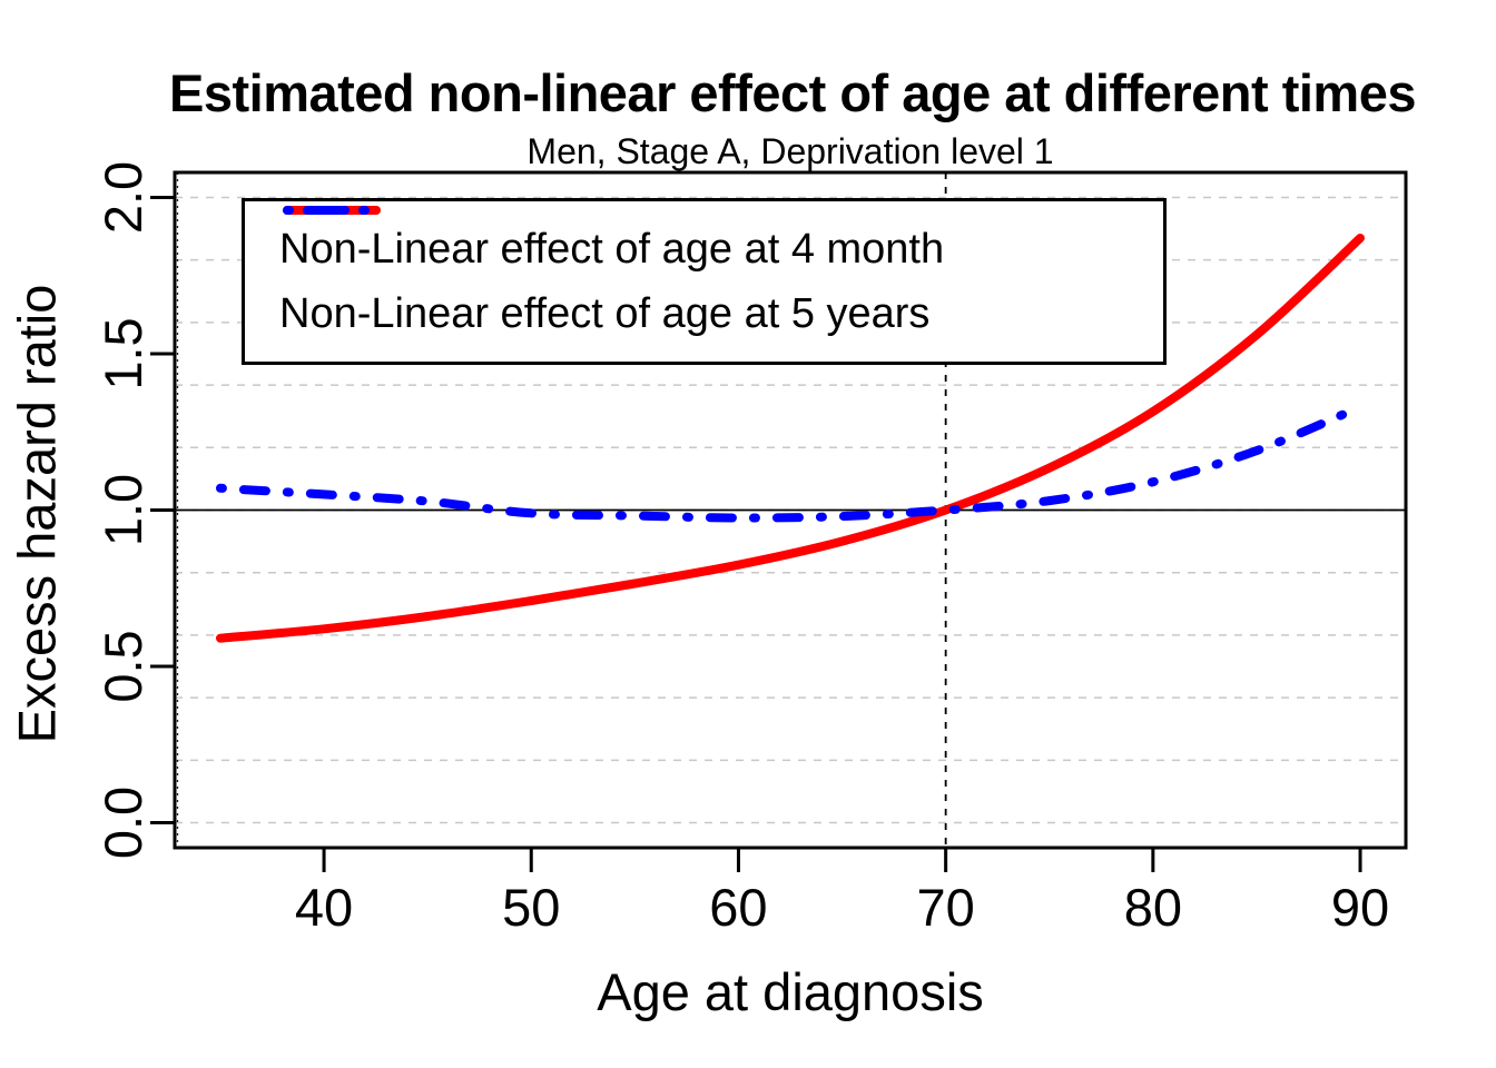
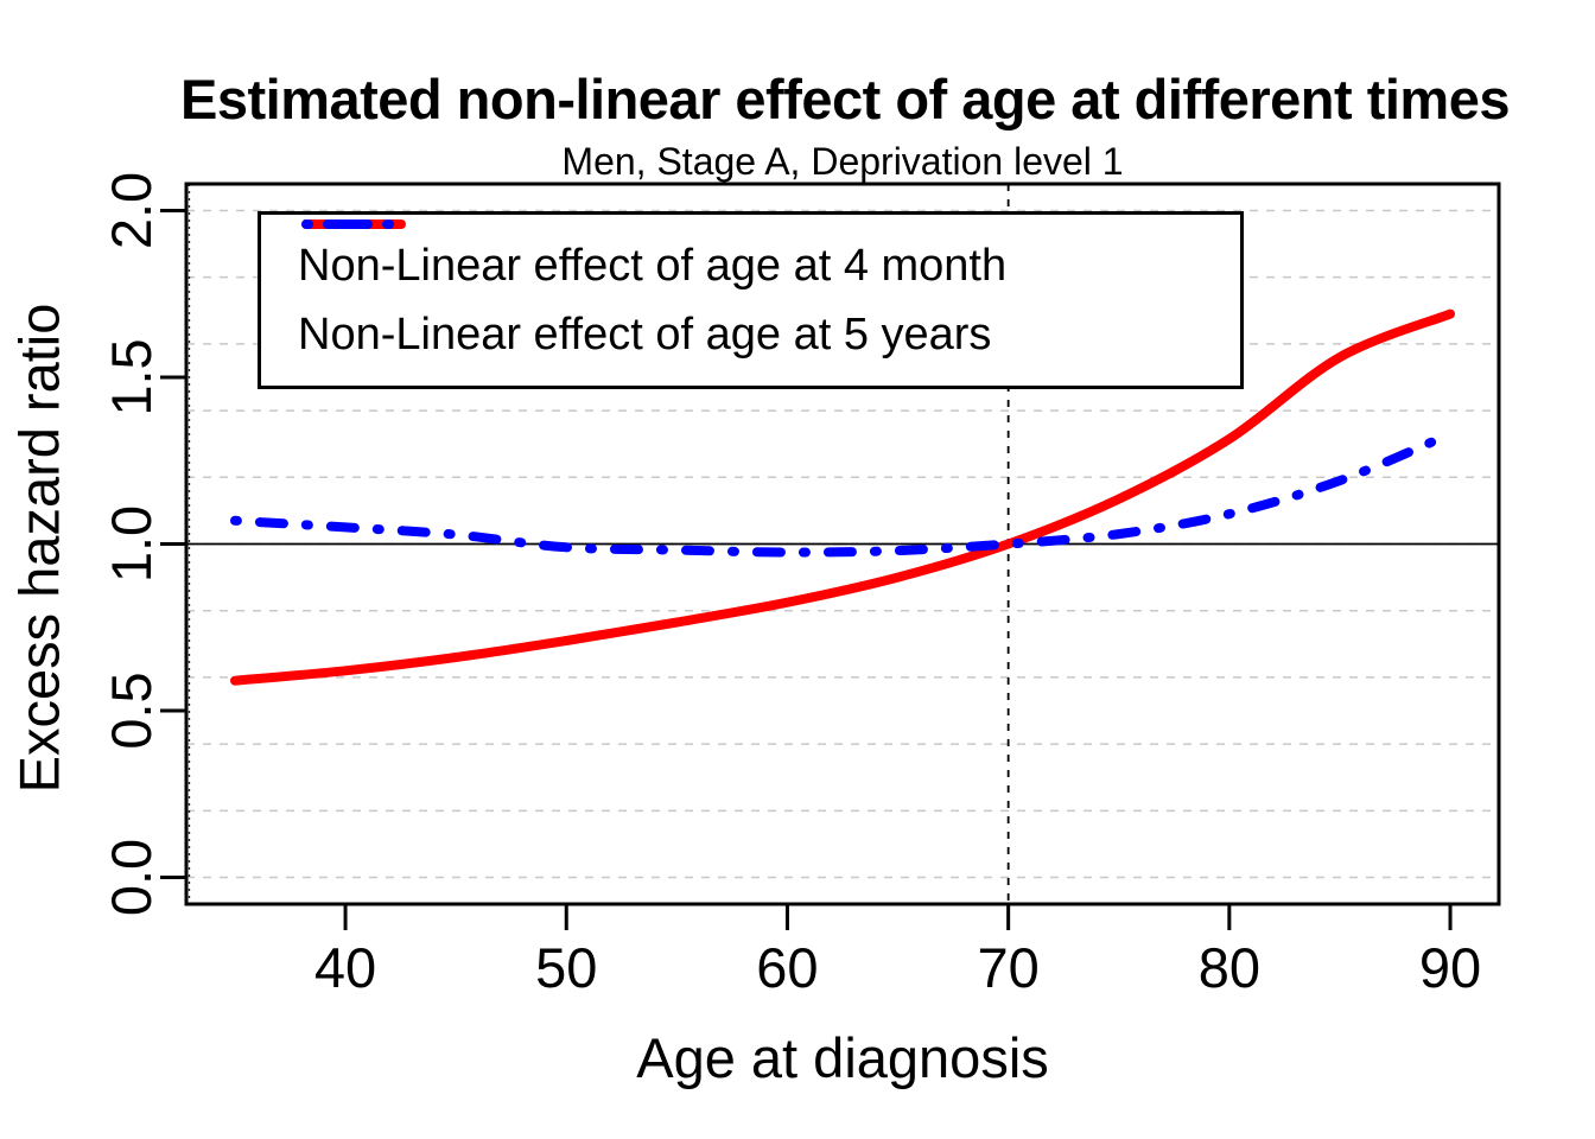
Non-Linear effect of age at 4 month/90: 1.87 -> 1.69
